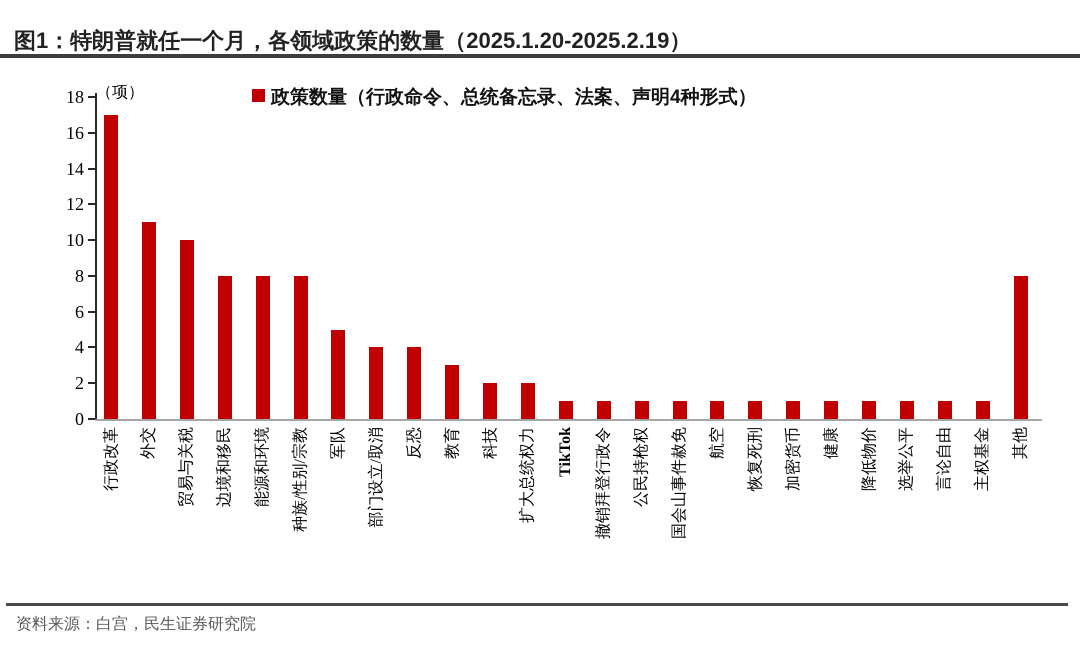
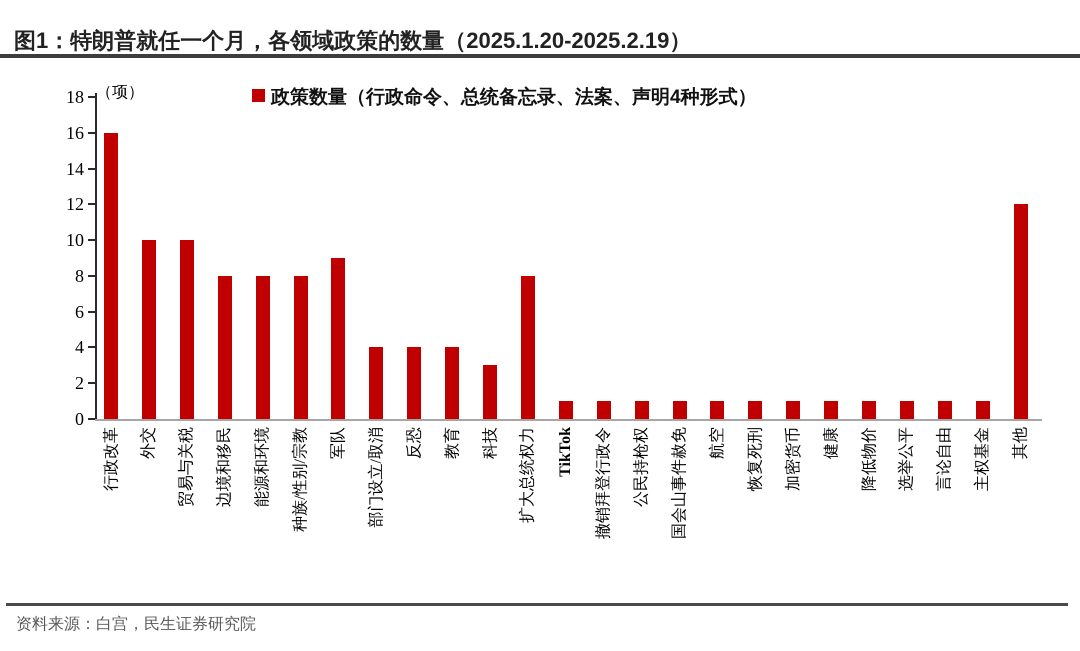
行政改革: 17 -> 16
外交: 11 -> 10
军队: 5 -> 9
教育: 3 -> 4
科技: 2 -> 3
扩大总统权力: 2 -> 8
其他: 8 -> 12
